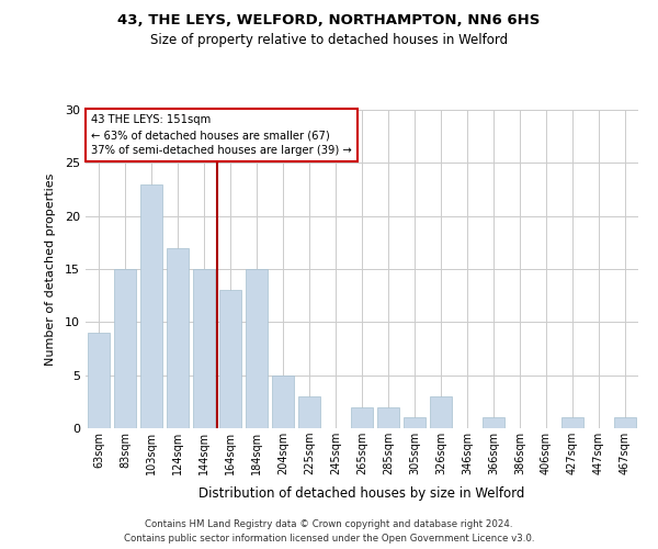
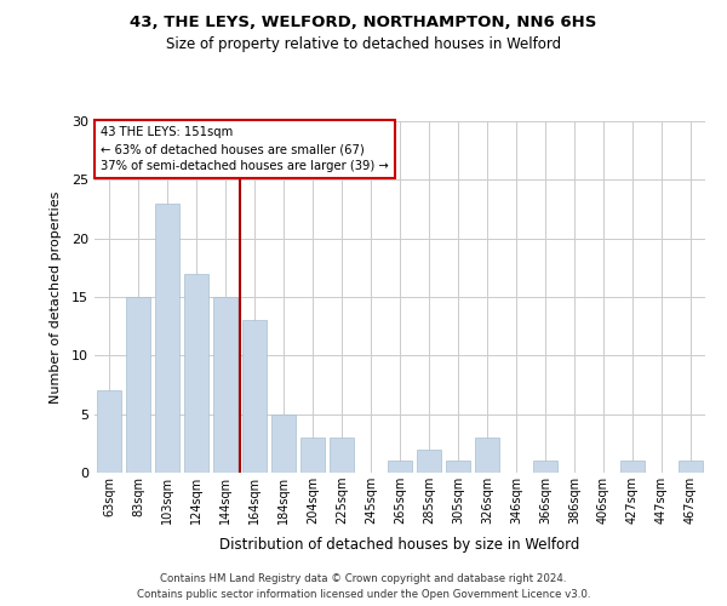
63sqm: 9 -> 7
184sqm: 15 -> 5
204sqm: 5 -> 3
265sqm: 2 -> 1
